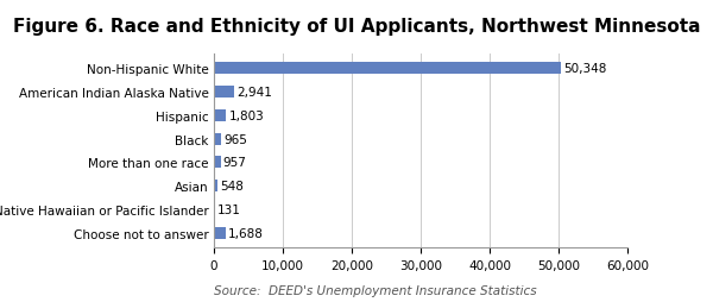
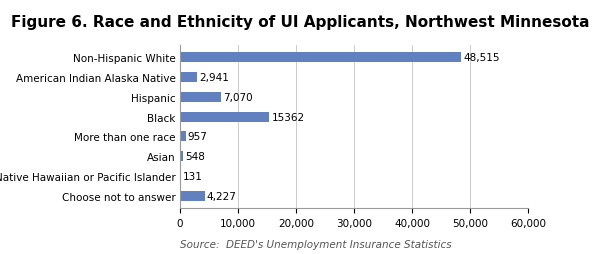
Non-Hispanic White: 50,348 -> 48,515
Hispanic: 1,803 -> 7,070
Black: 965 -> 15362
Choose not to answer: 1,688 -> 4,227
